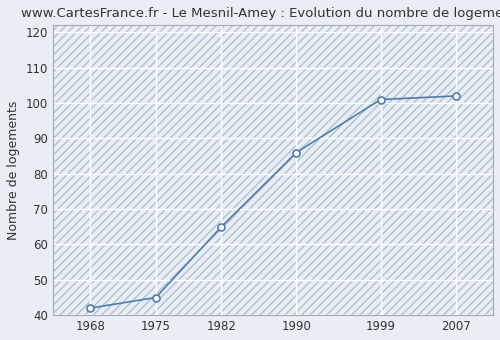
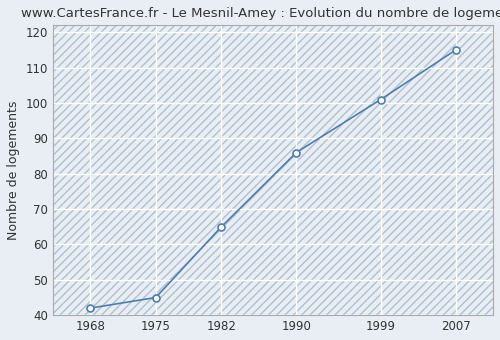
2007: 102 -> 115
